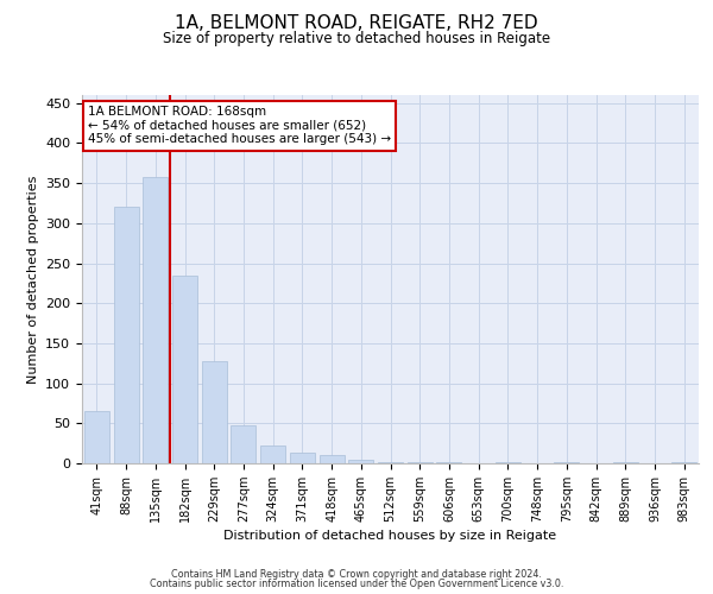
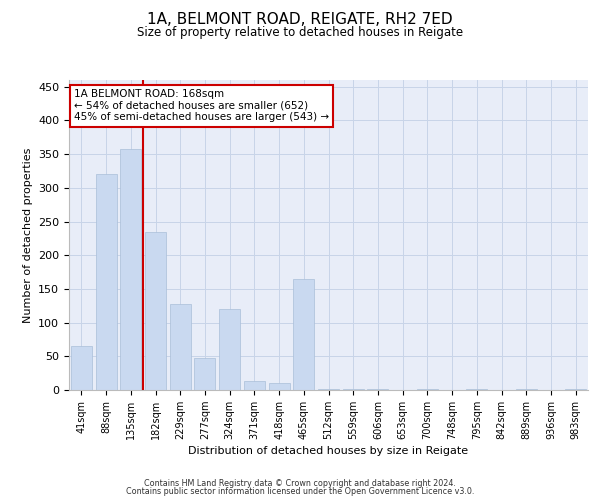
324sqm: 22 -> 120
465sqm: 5 -> 164
